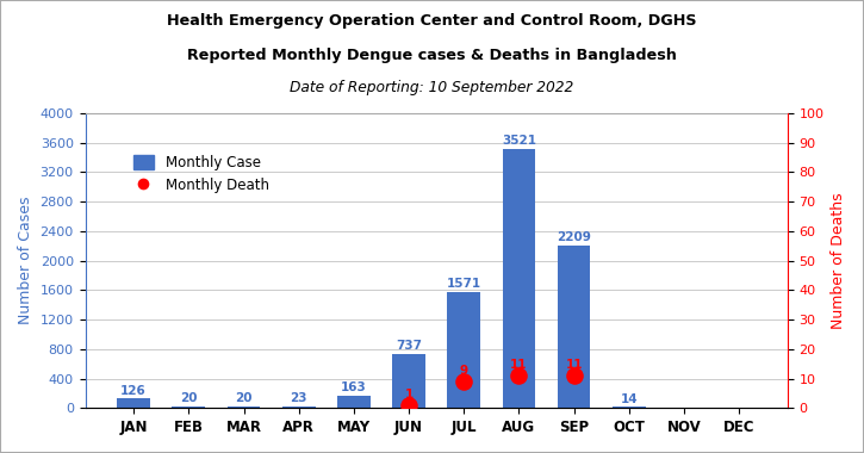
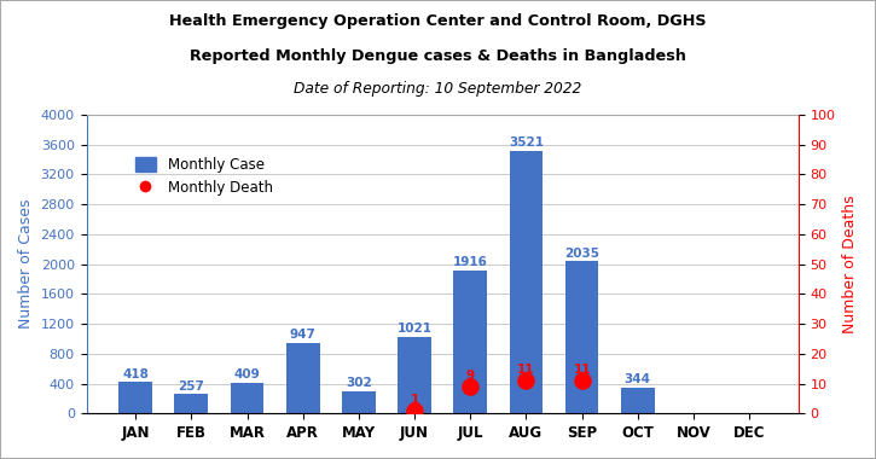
Monthly Case/JAN: 126 -> 418
Monthly Case/FEB: 20 -> 257
Monthly Case/MAR: 20 -> 409
Monthly Case/APR: 23 -> 947
Monthly Case/MAY: 163 -> 302
Monthly Case/JUN: 737 -> 1021
Monthly Case/JUL: 1571 -> 1916
Monthly Case/SEP: 2209 -> 2035
Monthly Case/OCT: 14 -> 344
